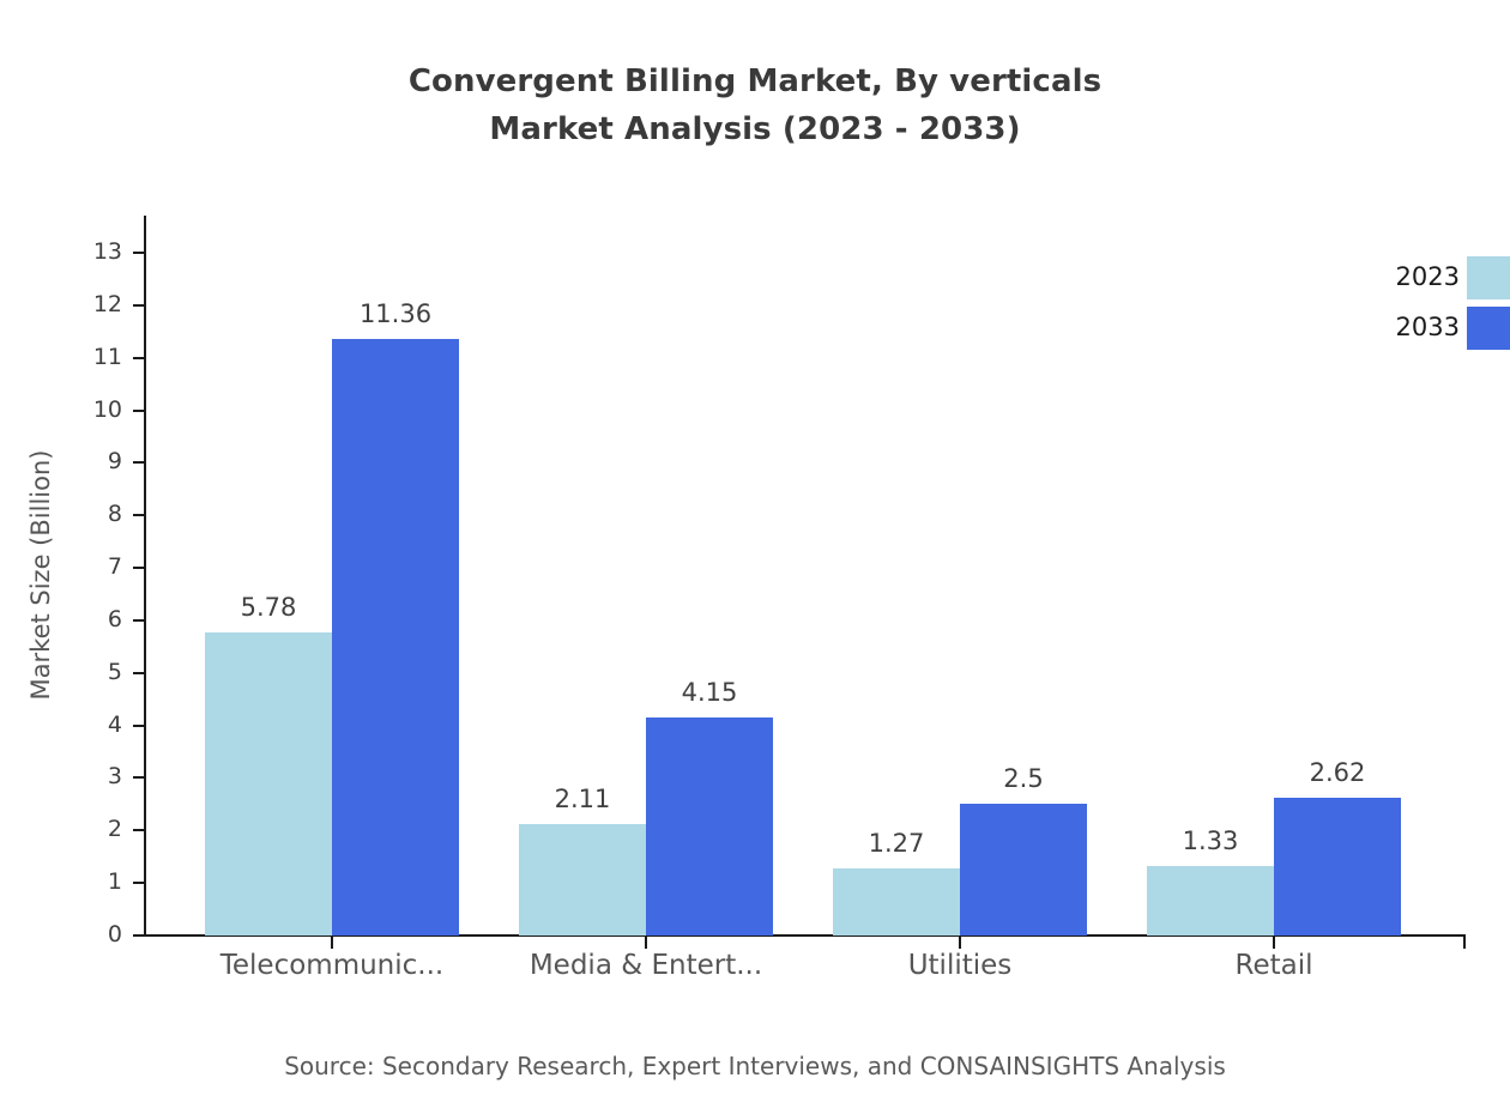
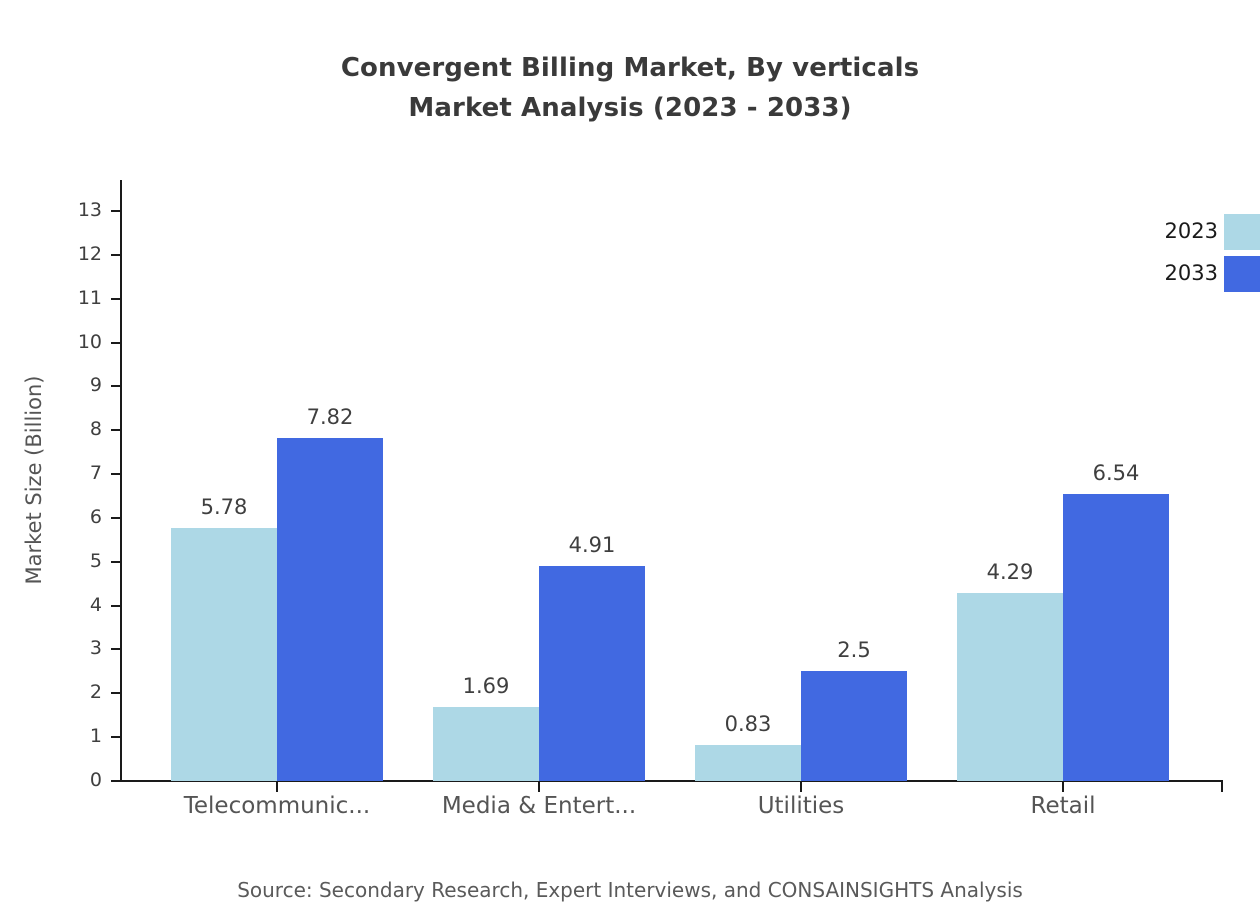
2033/Telecommunic...: 11.36 -> 7.82
2023/Media & Entert...: 2.11 -> 1.69
2033/Media & Entert...: 4.15 -> 4.91
2023/Utilities: 1.27 -> 0.83
2023/Retail: 1.33 -> 4.29
2033/Retail: 2.62 -> 6.54
